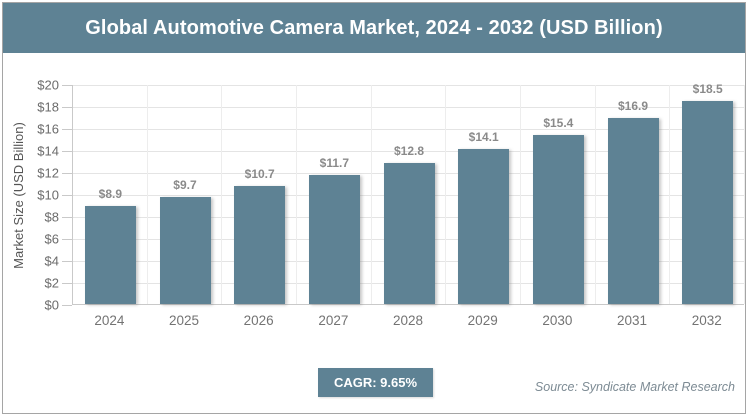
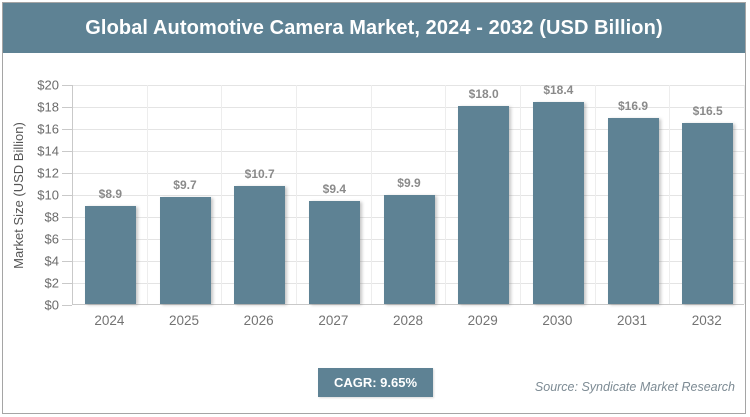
2027: $11.7 -> $9.4
2028: $12.8 -> $9.9
2029: $14.1 -> $18.0
2030: $15.4 -> $18.4
2032: $18.5 -> $16.5
